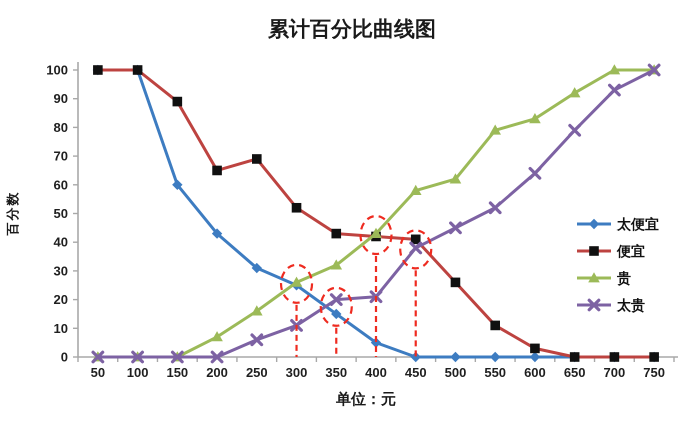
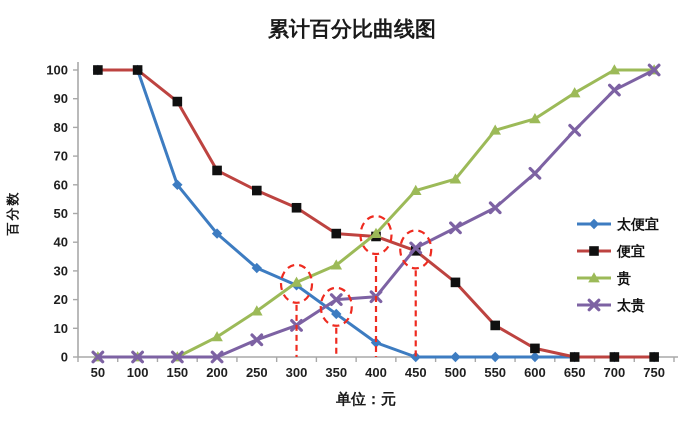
便宜/250: 69 -> 58
便宜/450: 41 -> 37
